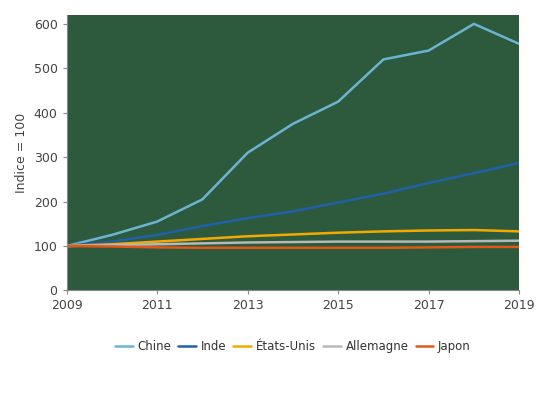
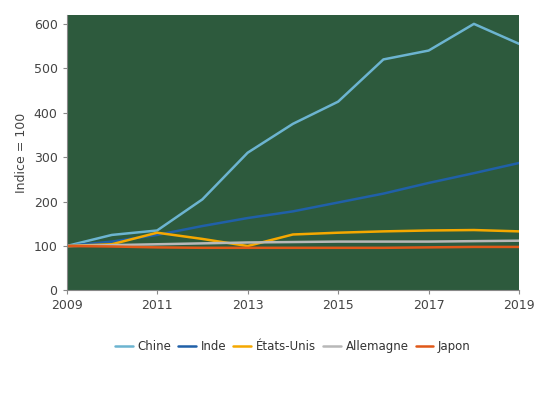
Chine/2011: 155 -> 135
États-Unis/2011: 110 -> 130
États-Unis/2013: 122 -> 100
